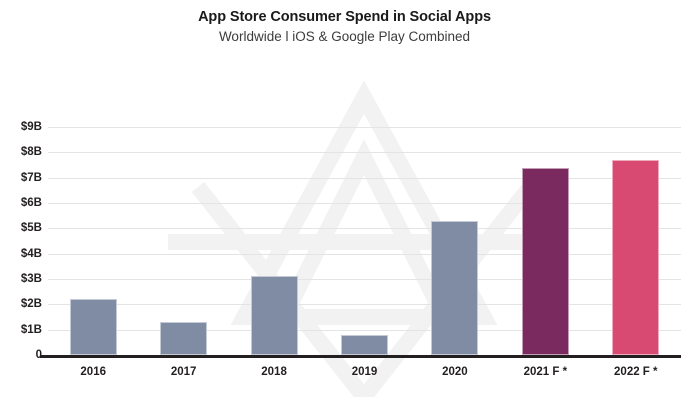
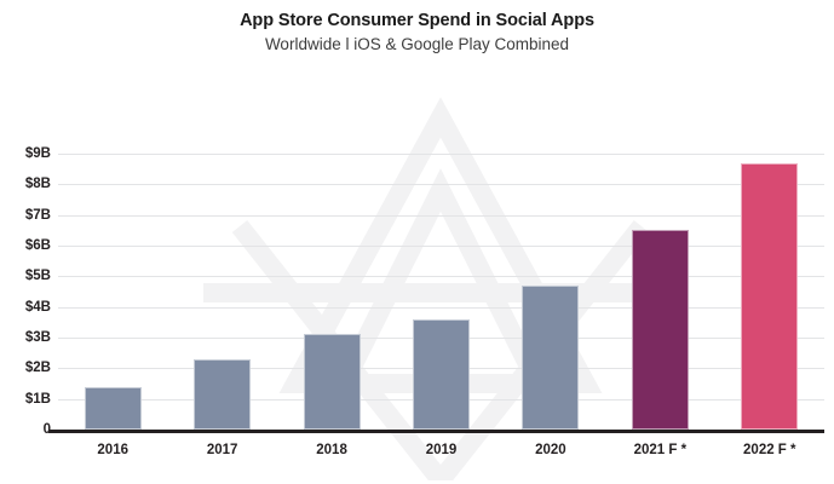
2016: $2.2B -> $1.4B
2017: $1.3B -> $2.3B
2019: $0.8B -> $3.6B
2020: $5.3B -> $4.7B
2021 F *: $7.4B -> $6.5B
2022 F *: $7.7B -> $8.7B
